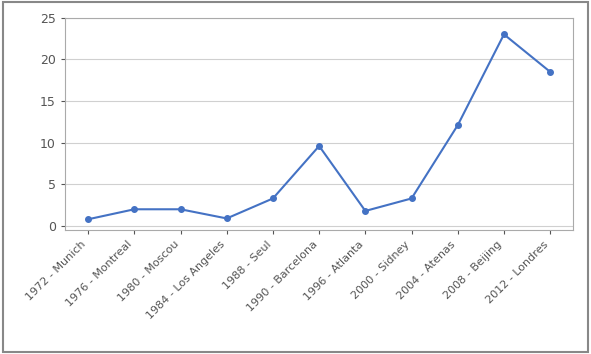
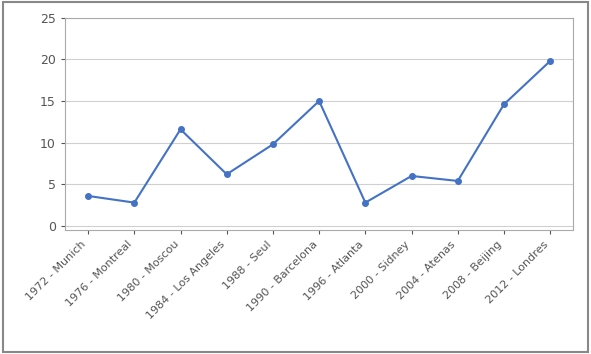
1972 - Munich: 0.8 -> 3.6
1976 - Montreal: 2.0 -> 2.8
1980 - Moscou: 2.0 -> 11.6
1984 - Los Angeles: 0.9 -> 6.2
1988 - Seul: 3.3 -> 9.8
1990 - Barcelona: 9.6 -> 15.0
1996 - Atlanta: 1.8 -> 2.8
2000 - Sidney: 3.3 -> 6.0
2004 - Atenas: 12.1 -> 5.4
2008 - Beijing: 23.0 -> 14.6
2012 - Londres: 18.5 -> 19.8
